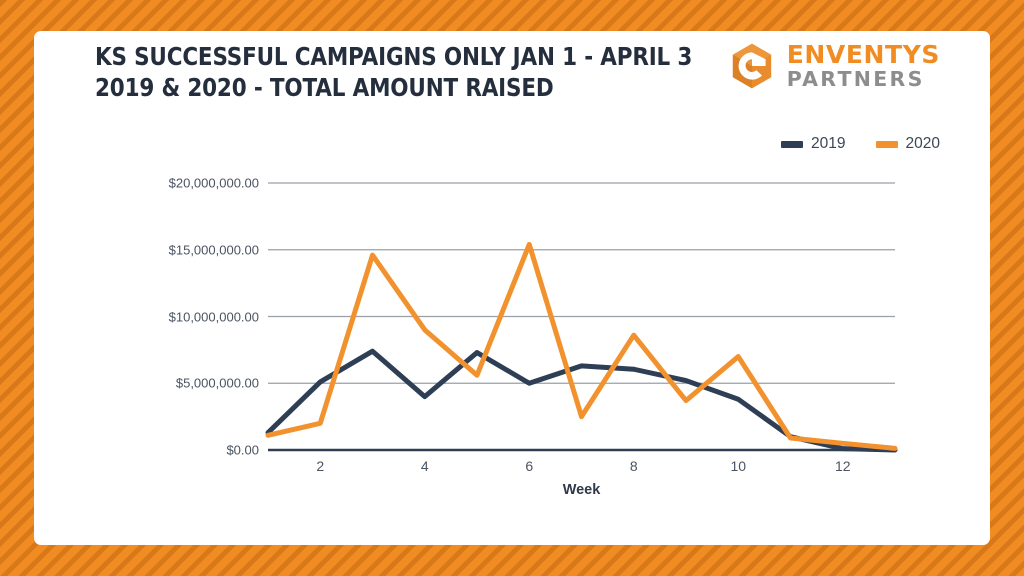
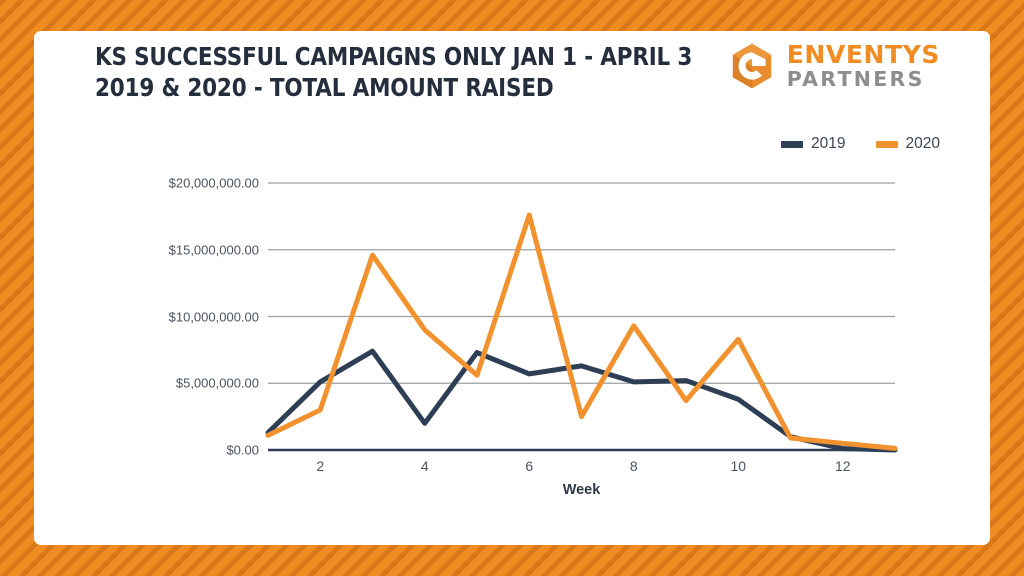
2020/2: $2000000 -> $3000000
2019/4: $4000000 -> $2000000
2019/6: $5000000 -> $5700000
2020/6: $15400000 -> $17600000
2019/8: $6000000 -> $5100000
2020/8: $8600000 -> $9300000
2020/10: $7000000 -> $8300000
